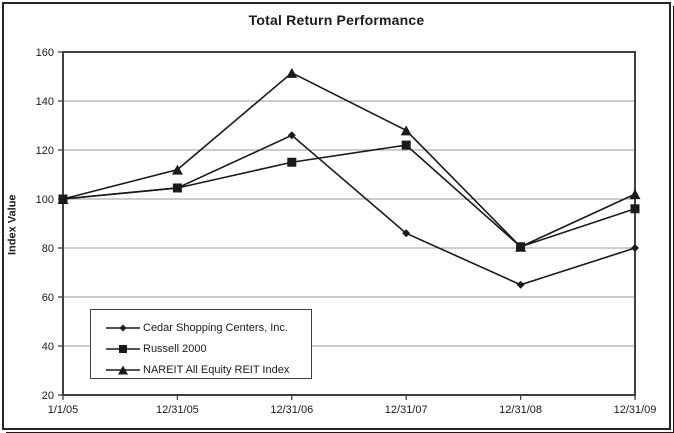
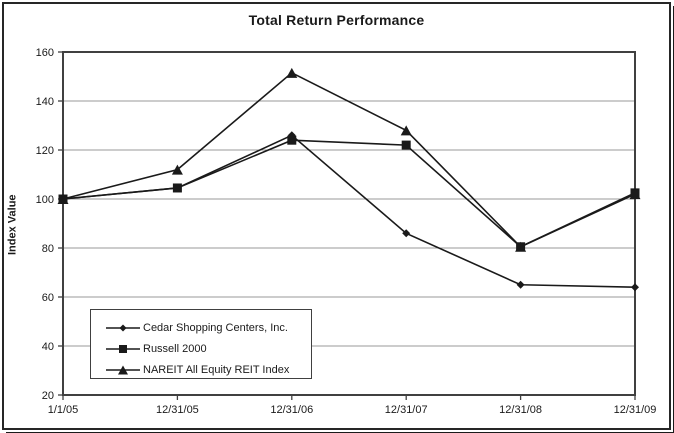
Russell 2000/12/31/06: 115 -> 124
Cedar Shopping Centers, Inc./12/31/09: 80 -> 64
Russell 2000/12/31/09: 96 -> 102
